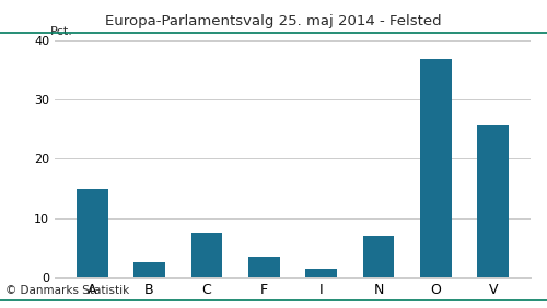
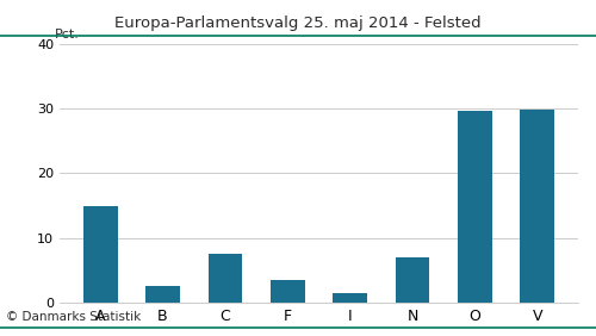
O: 36.8 -> 29.6
V: 25.8 -> 29.8
